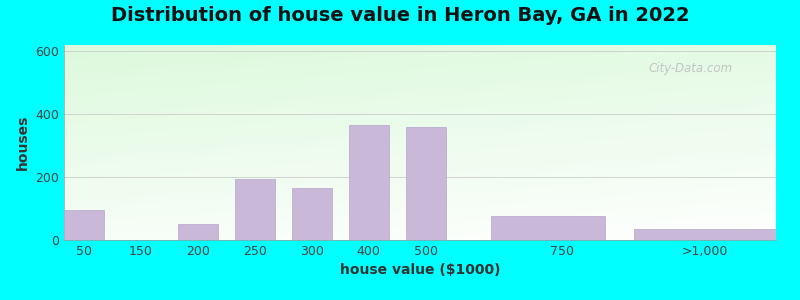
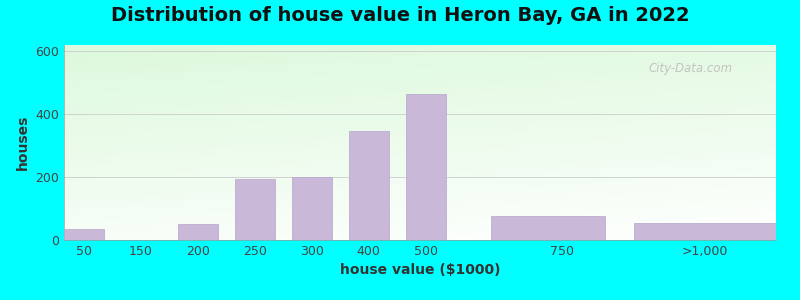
50: 95 -> 35
300: 165 -> 200
400: 365 -> 345
500: 360 -> 465
>1,000: 35 -> 55
